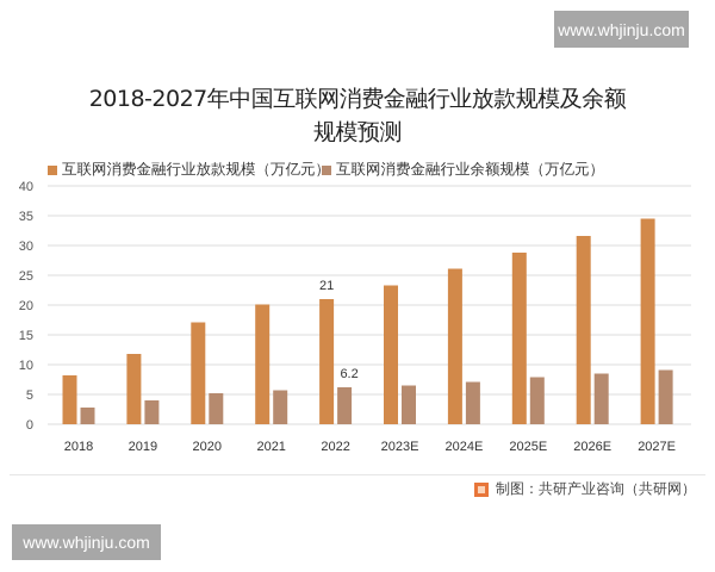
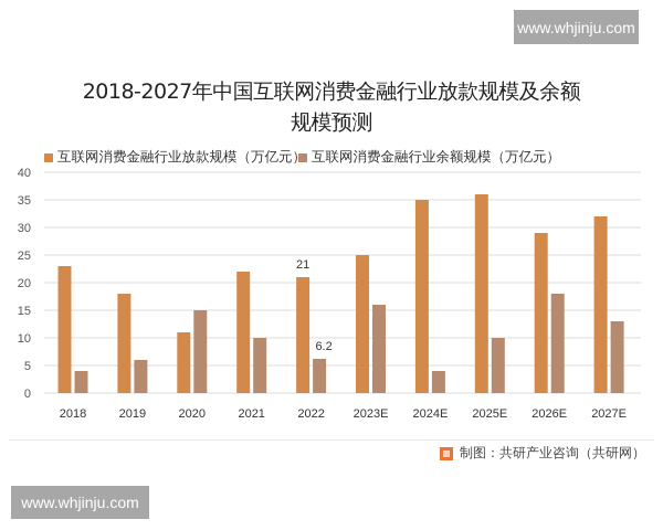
互联网消费金融行业放款规模（万亿元）/2018: 8 -> 23
互联网消费金融行业余额规模（万亿元）/2018: 3 -> 4
互联网消费金融行业放款规模（万亿元）/2019: 12 -> 18
互联网消费金融行业余额规模（万亿元）/2019: 4 -> 6
互联网消费金融行业放款规模（万亿元）/2020: 17 -> 11
互联网消费金融行业余额规模（万亿元）/2020: 5 -> 15
互联网消费金融行业放款规模（万亿元）/2021: 20 -> 22
互联网消费金融行业余额规模（万亿元）/2021: 6 -> 10
互联网消费金融行业放款规模（万亿元）/2023E: 23 -> 25
互联网消费金融行业余额规模（万亿元）/2023E: 6 -> 16
互联网消费金融行业放款规模（万亿元）/2024E: 26 -> 35
互联网消费金融行业余额规模（万亿元）/2024E: 7 -> 4
互联网消费金融行业放款规模（万亿元）/2025E: 29 -> 36
互联网消费金融行业余额规模（万亿元）/2025E: 8 -> 10
互联网消费金融行业放款规模（万亿元）/2026E: 32 -> 29
互联网消费金融行业余额规模（万亿元）/2026E: 8 -> 18
互联网消费金融行业放款规模（万亿元）/2027E: 34 -> 32
互联网消费金融行业余额规模（万亿元）/2027E: 9 -> 13
